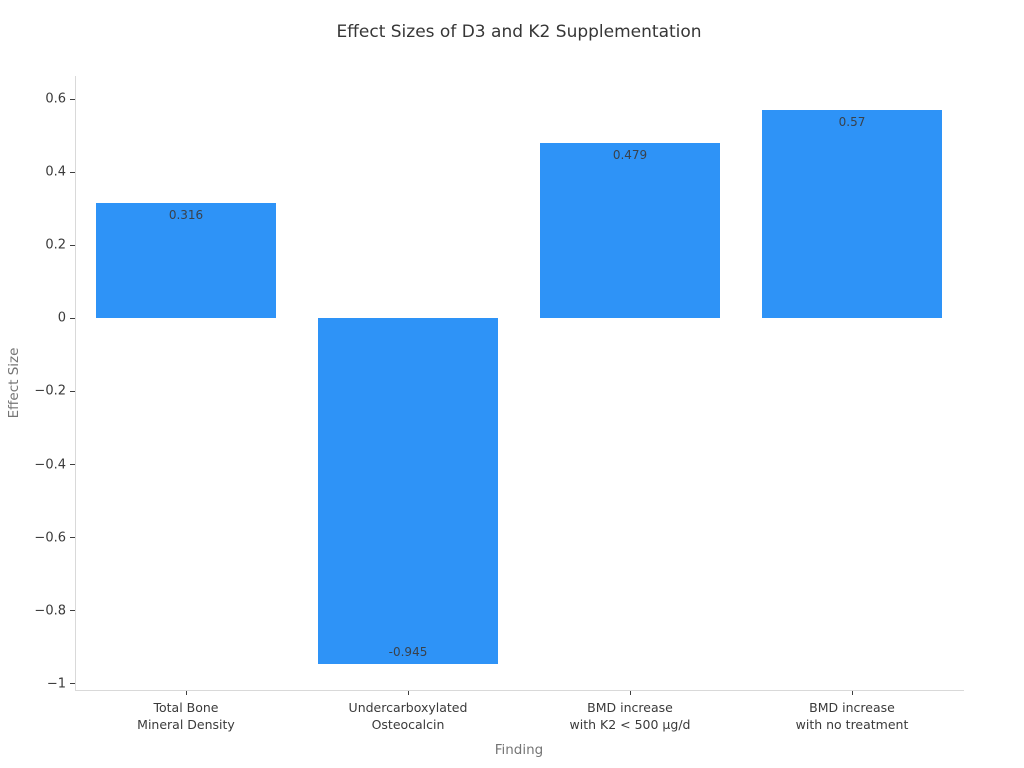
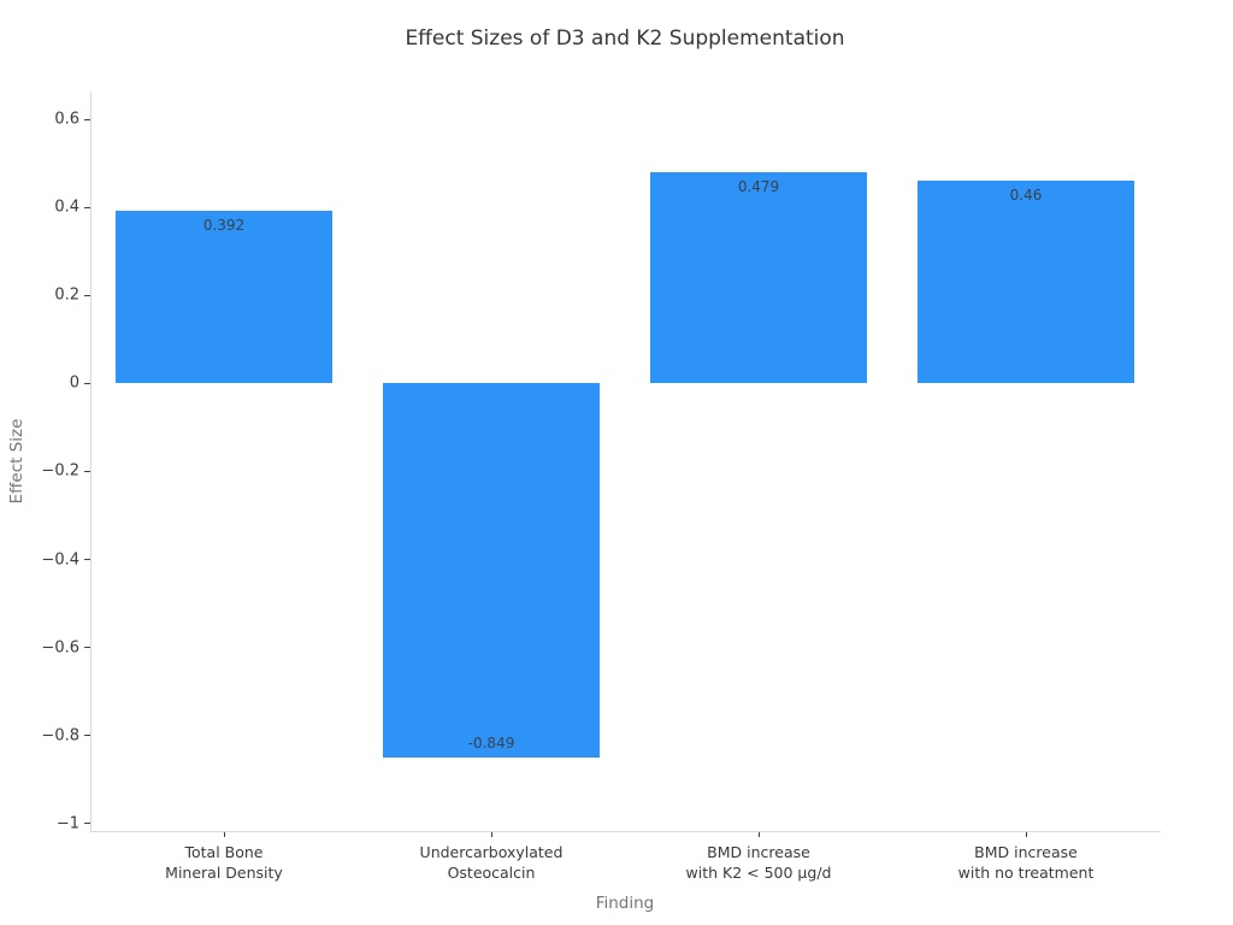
Total Bone Mineral Density: 0.316 -> 0.392
Undercarboxylated Osteocalcin: -0.945 -> -0.849
BMD increase with no treatment: 0.57 -> 0.46
